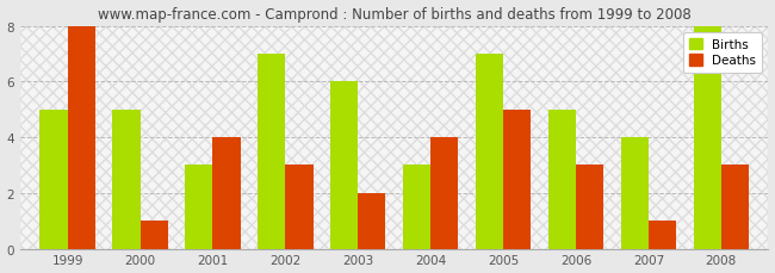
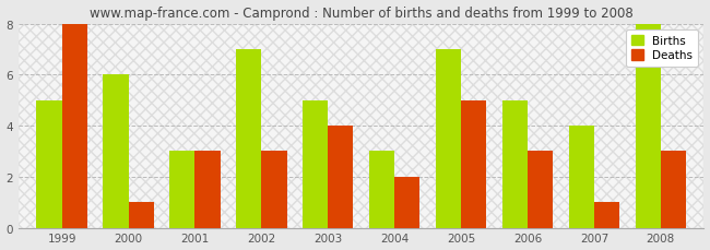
Births/2000: 5 -> 6
Deaths/2001: 4 -> 3
Births/2003: 6 -> 5
Deaths/2003: 2 -> 4
Deaths/2004: 4 -> 2
